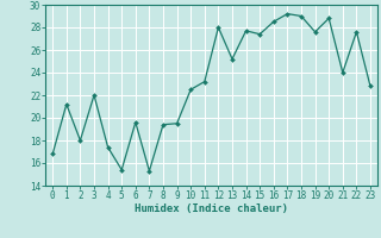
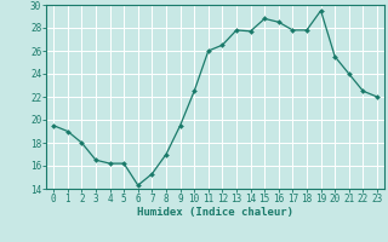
0: 16.8 -> 19.5
1: 21.2 -> 19.0
3: 22.0 -> 16.5
4: 17.4 -> 16.2
5: 15.4 -> 16.2
6: 19.6 -> 14.3
8: 19.4 -> 17.0
11: 23.2 -> 26.0
12: 28.0 -> 26.5
13: 25.2 -> 27.8
15: 27.4 -> 28.8
17: 29.2 -> 27.8
18: 29.0 -> 27.8
19: 27.6 -> 29.5
20: 28.8 -> 25.5
22: 27.6 -> 22.5
23: 22.8 -> 22.0
